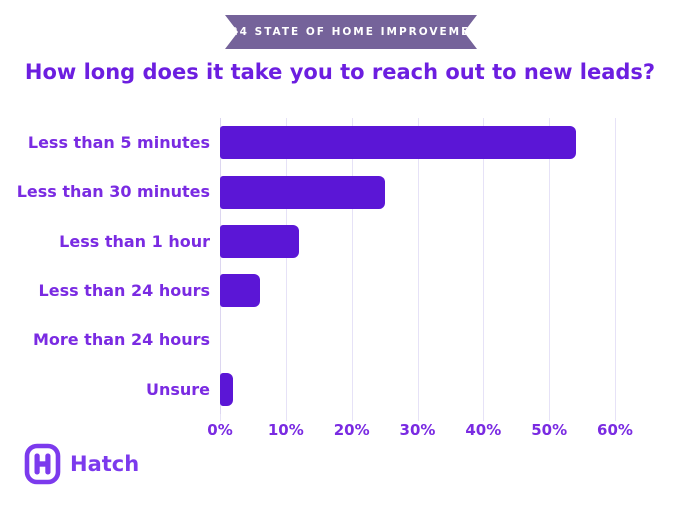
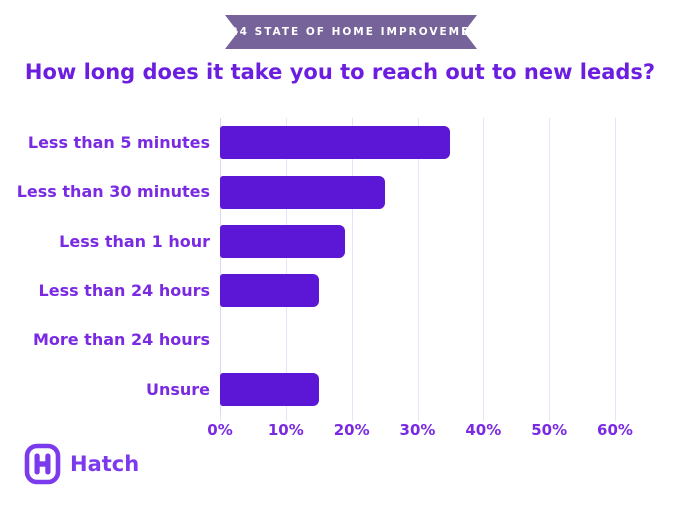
Less than 5 minutes: 54% -> 35%
Less than 1 hour: 12% -> 19%
Less than 24 hours: 6% -> 15%
Unsure: 2% -> 15%
